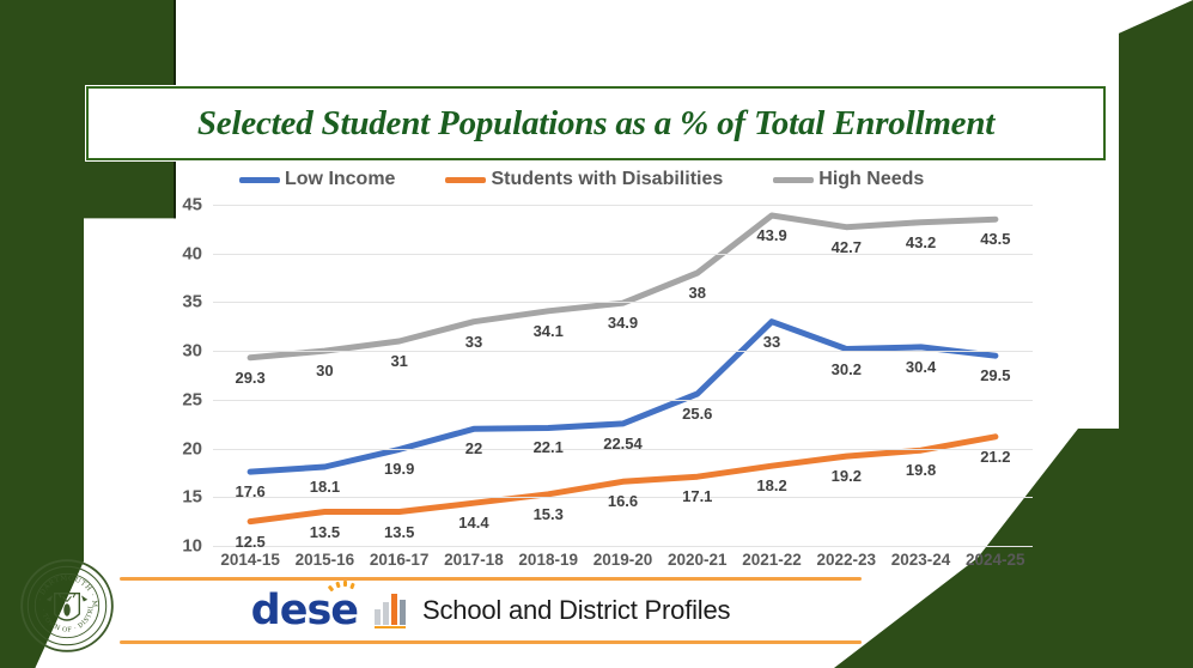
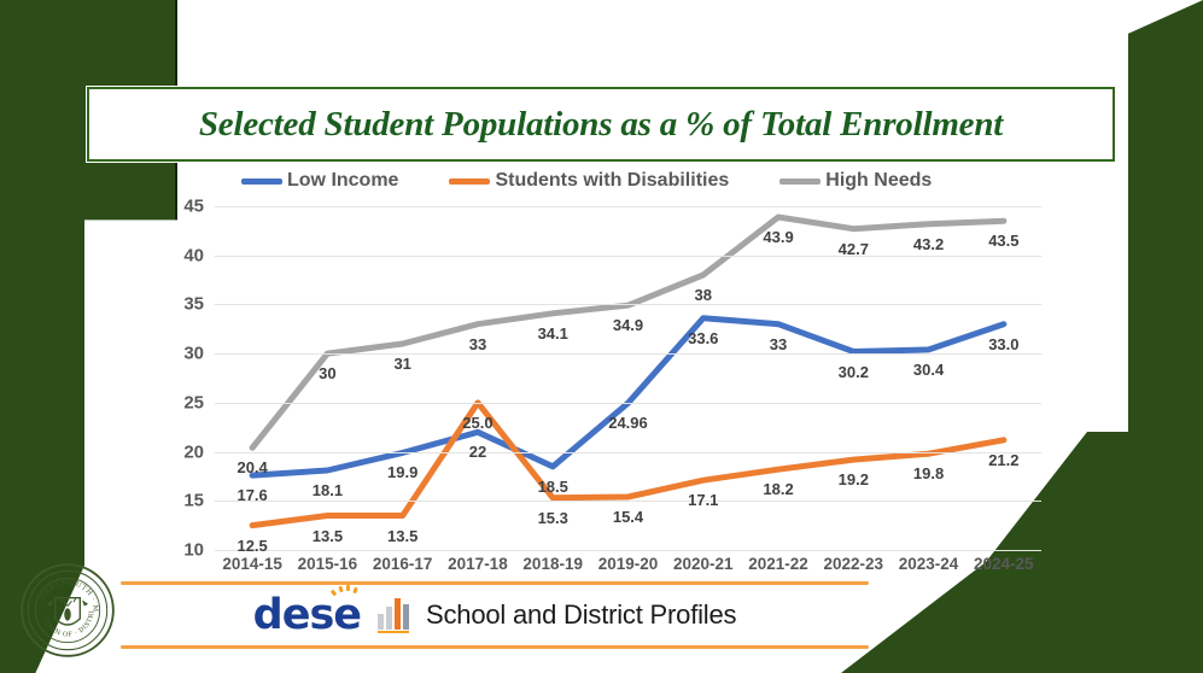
High Needs/2014-15: 29.3 -> 20.4
Students with Disabilities/2017-18: 14.4 -> 25.0
Low Income/2018-19: 22.1 -> 18.5
Low Income/2019-20: 22.54 -> 24.96
Students with Disabilities/2019-20: 16.6 -> 15.4
Low Income/2020-21: 25.6 -> 33.6
Low Income/2024-25: 29.5 -> 33.0
